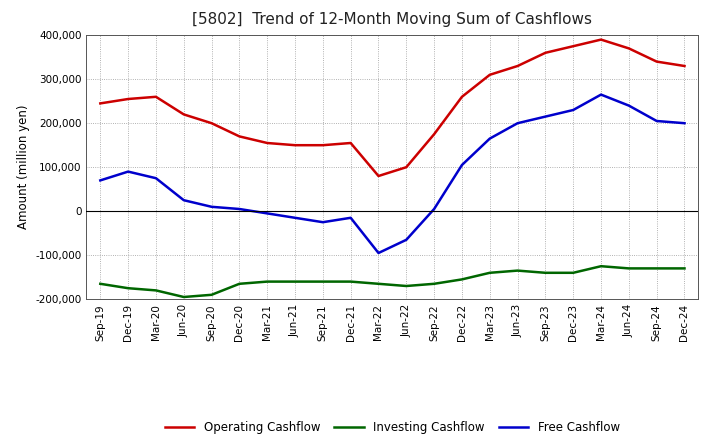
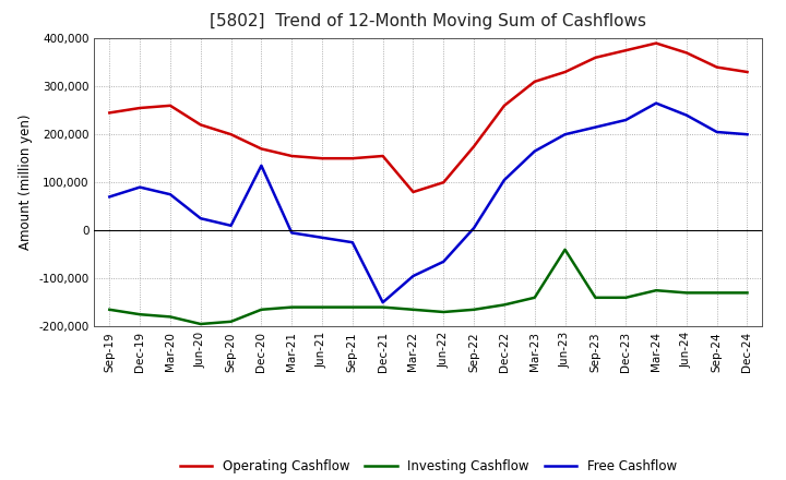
Free Cashflow/Dec-20: 5,000 -> 135,000
Free Cashflow/Dec-21: -15,000 -> -150,000
Investing Cashflow/Jun-23: -135,000 -> -40,000
